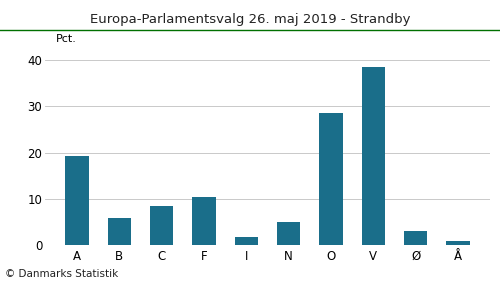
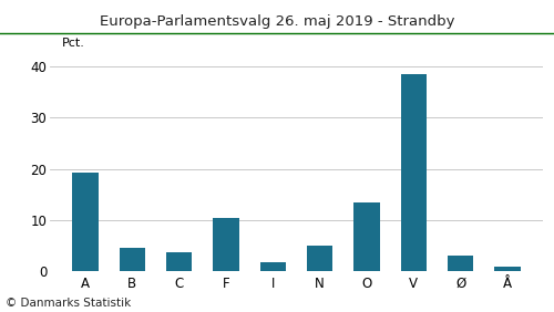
B: 6.0 -> 4.5
C: 8.5 -> 3.8
O: 28.5 -> 13.5
